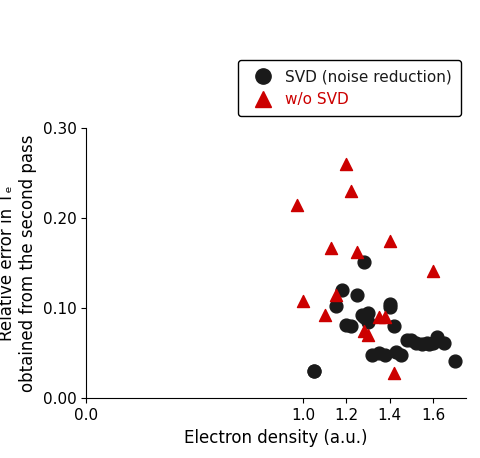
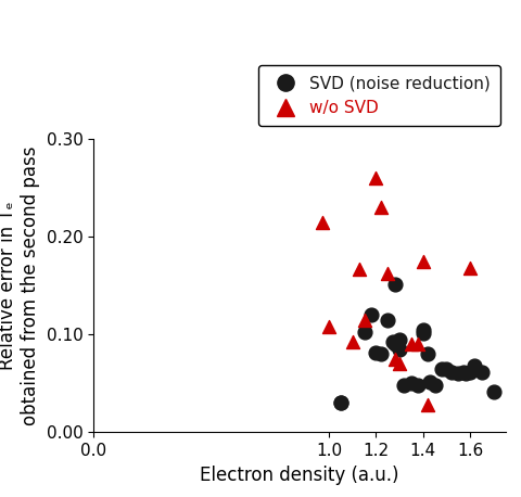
w/o SVD/1.6: 0.142 -> 0.168
